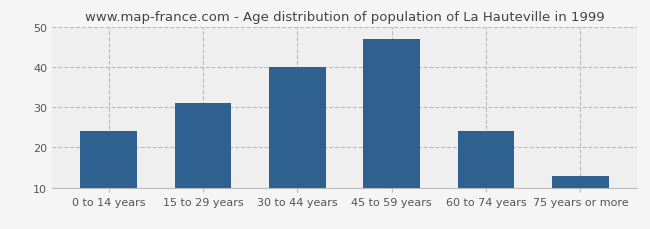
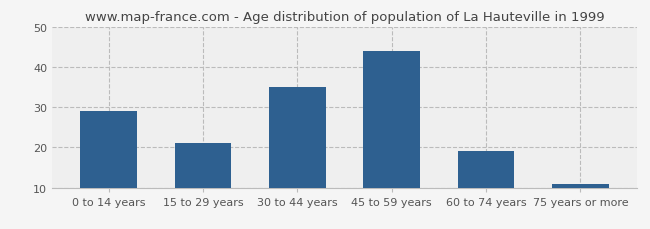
0 to 14 years: 24 -> 29
15 to 29 years: 31 -> 21
30 to 44 years: 40 -> 35
45 to 59 years: 47 -> 44
60 to 74 years: 24 -> 19
75 years or more: 13 -> 11
